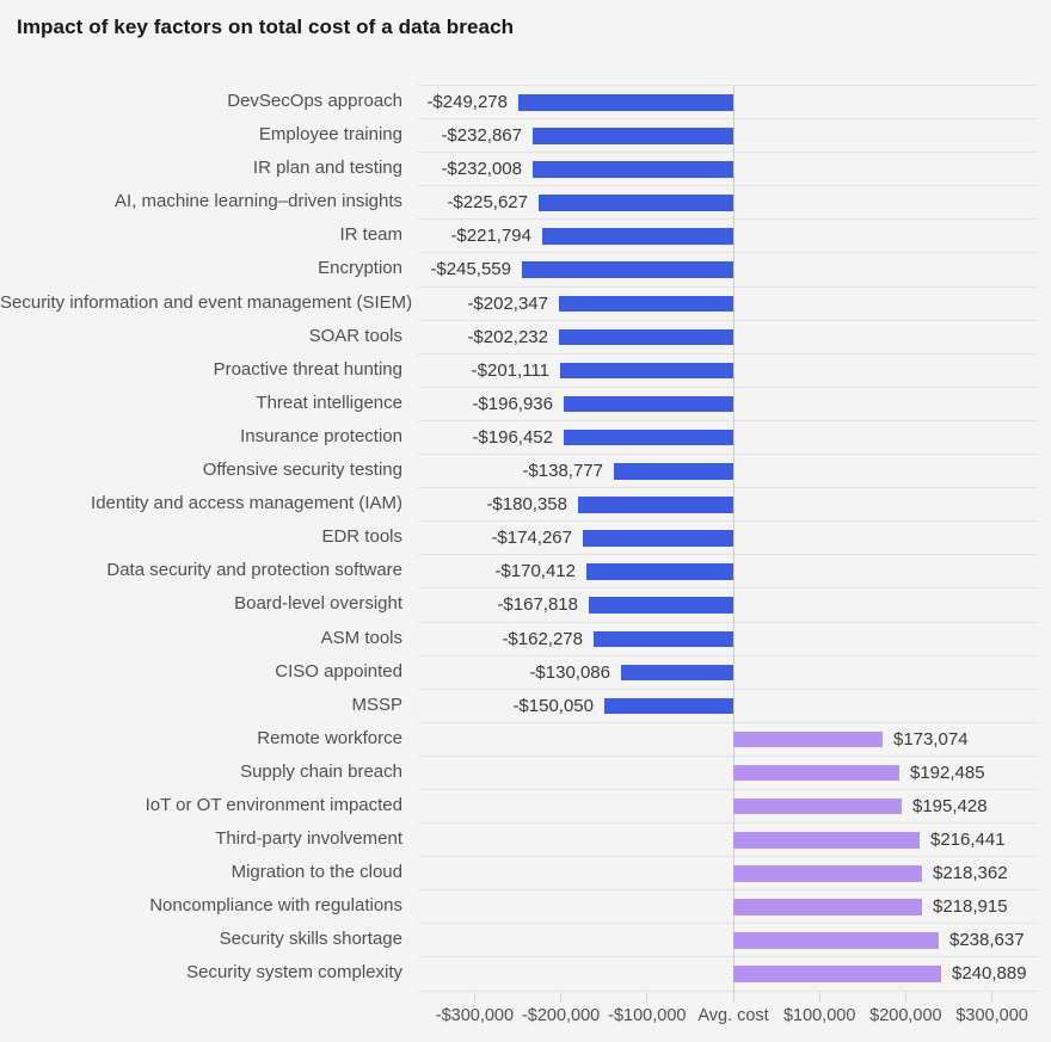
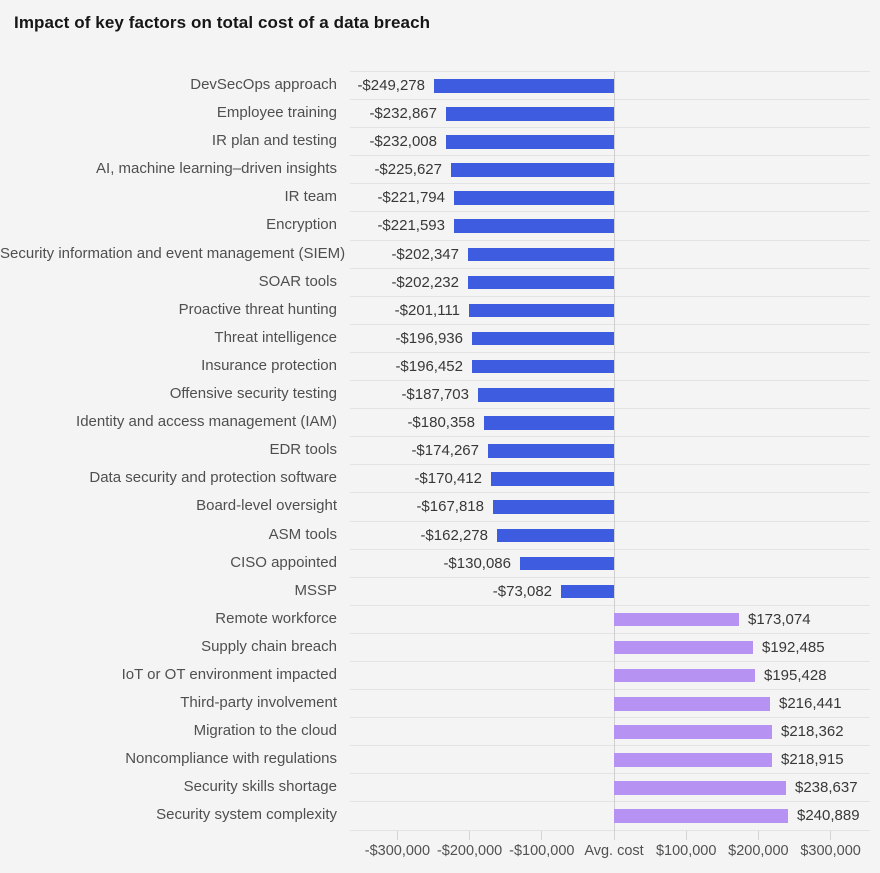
Encryption: -$245,559 -> -$221,593
Offensive security testing: -$138,777 -> -$187,703
MSSP: -$150,050 -> -$73,082
